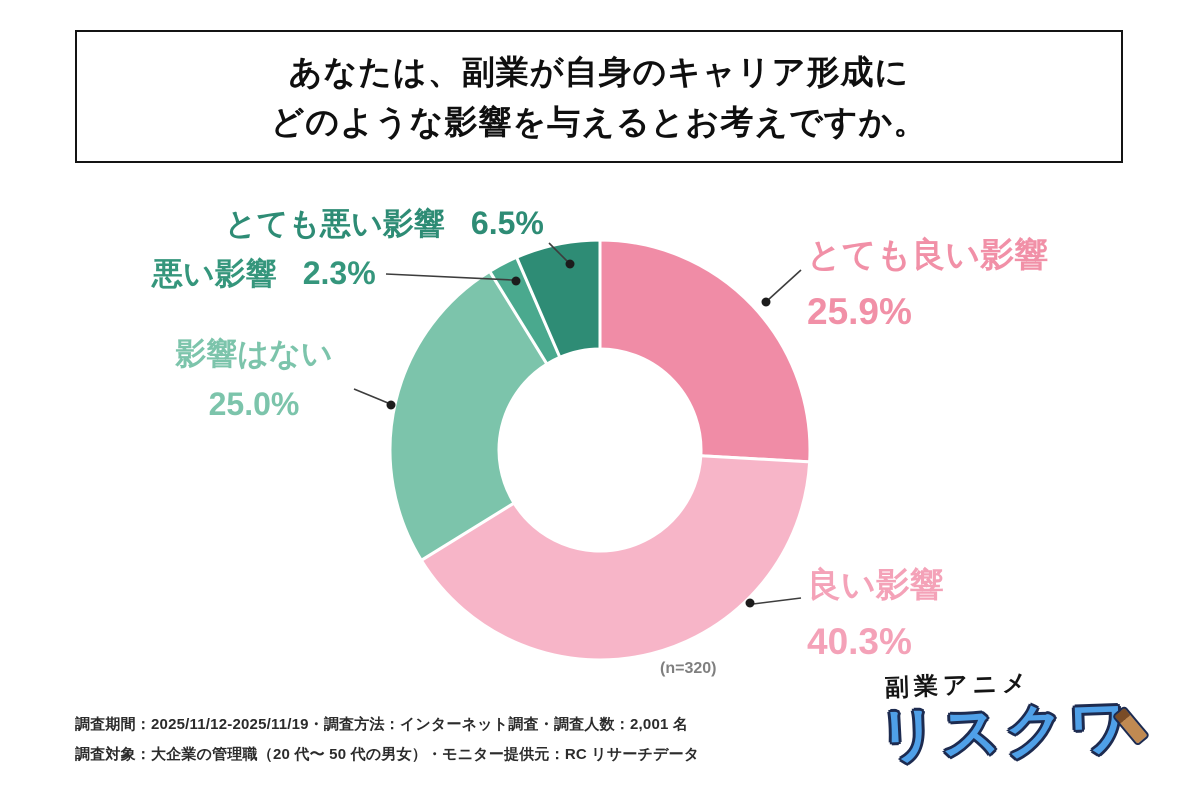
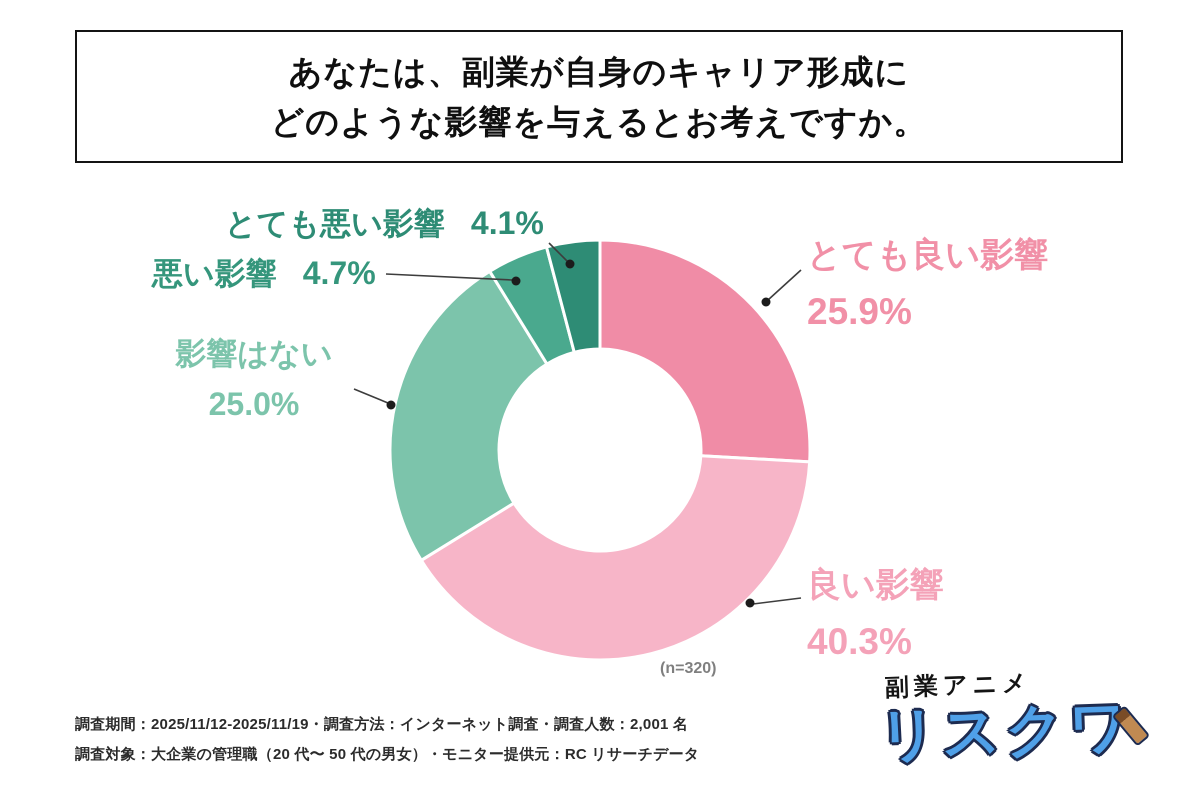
悪い影響: 2.3% -> 4.7%
とても悪い影響: 6.5% -> 4.1%
